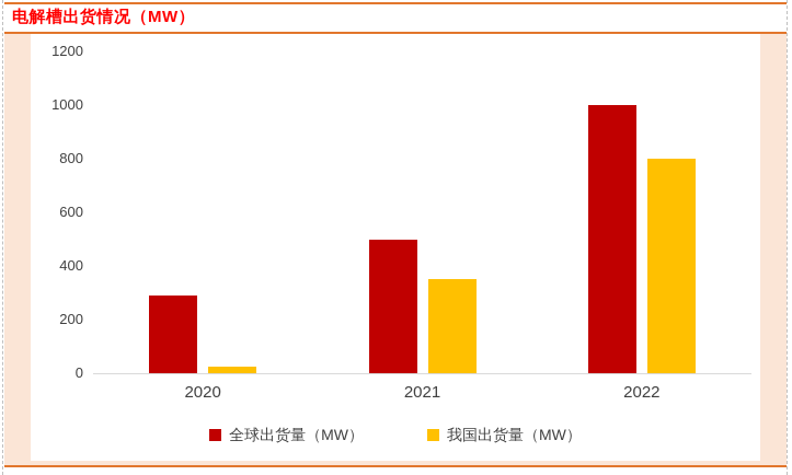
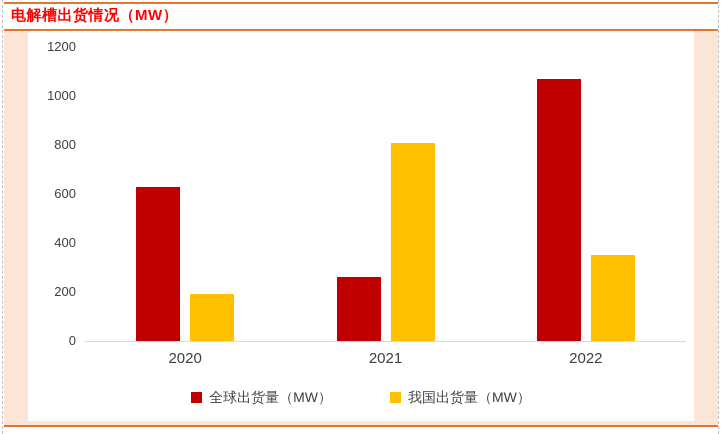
全球出货量（MW）/2020: 290 -> 630
我国出货量（MW）/2020: 20 -> 190
全球出货量（MW）/2021: 500 -> 260
我国出货量（MW）/2021: 350 -> 810
全球出货量（MW）/2022: 1000 -> 1070
我国出货量（MW）/2022: 800 -> 350
